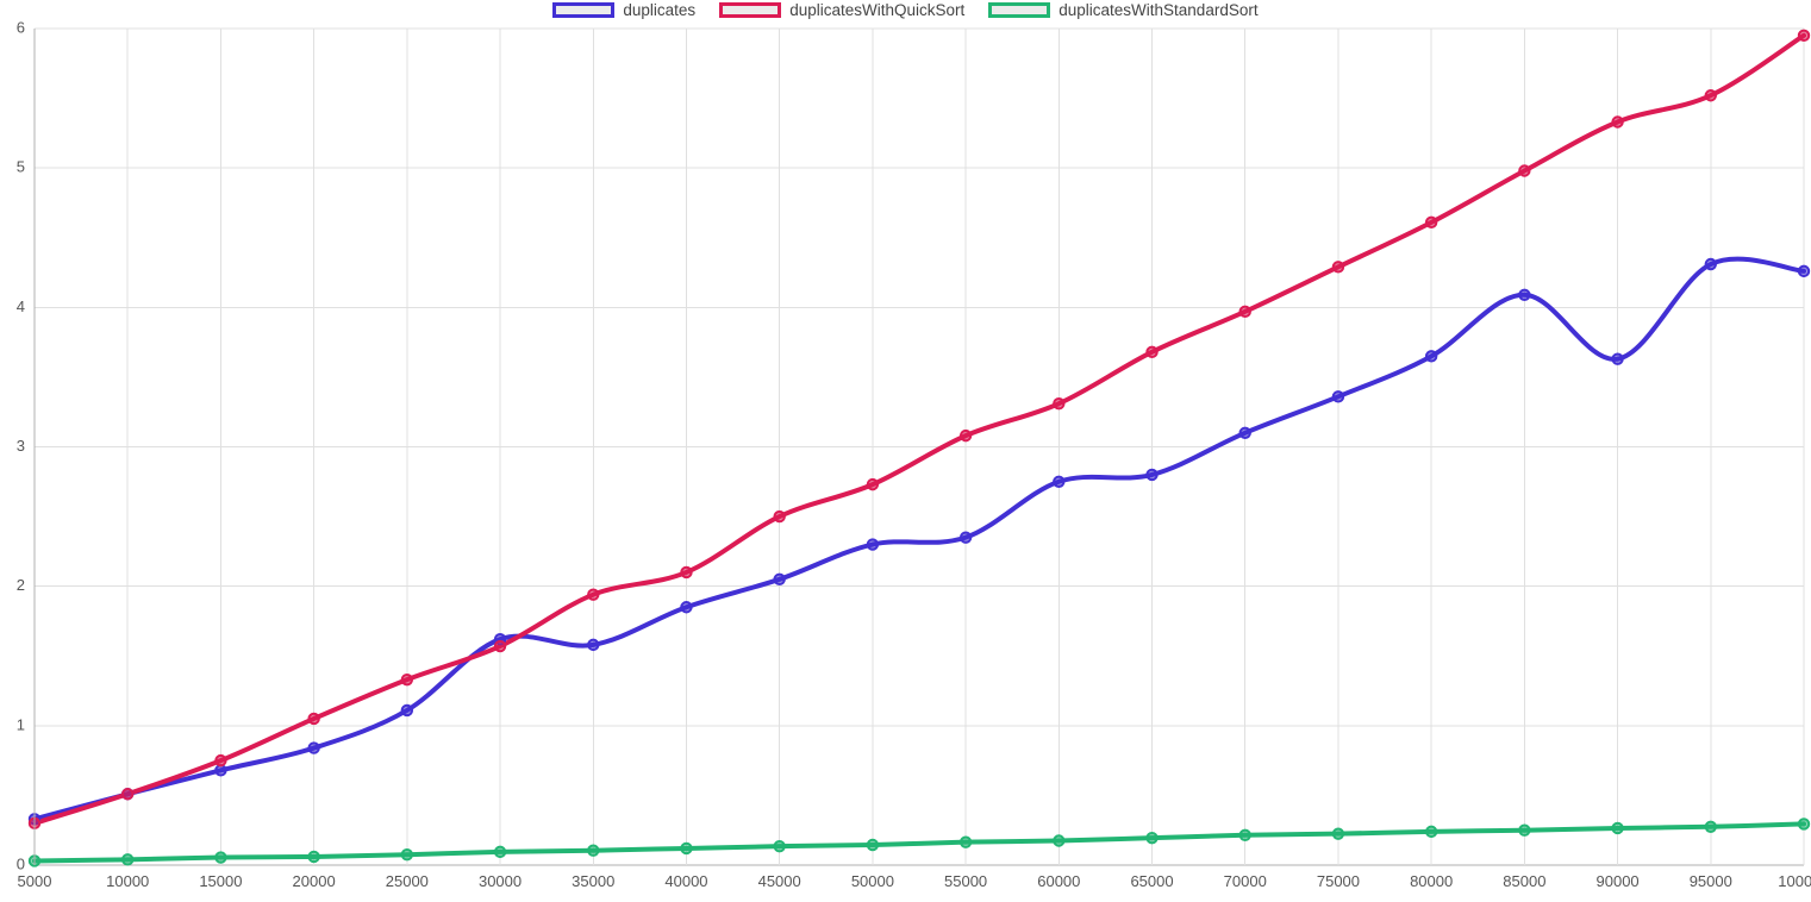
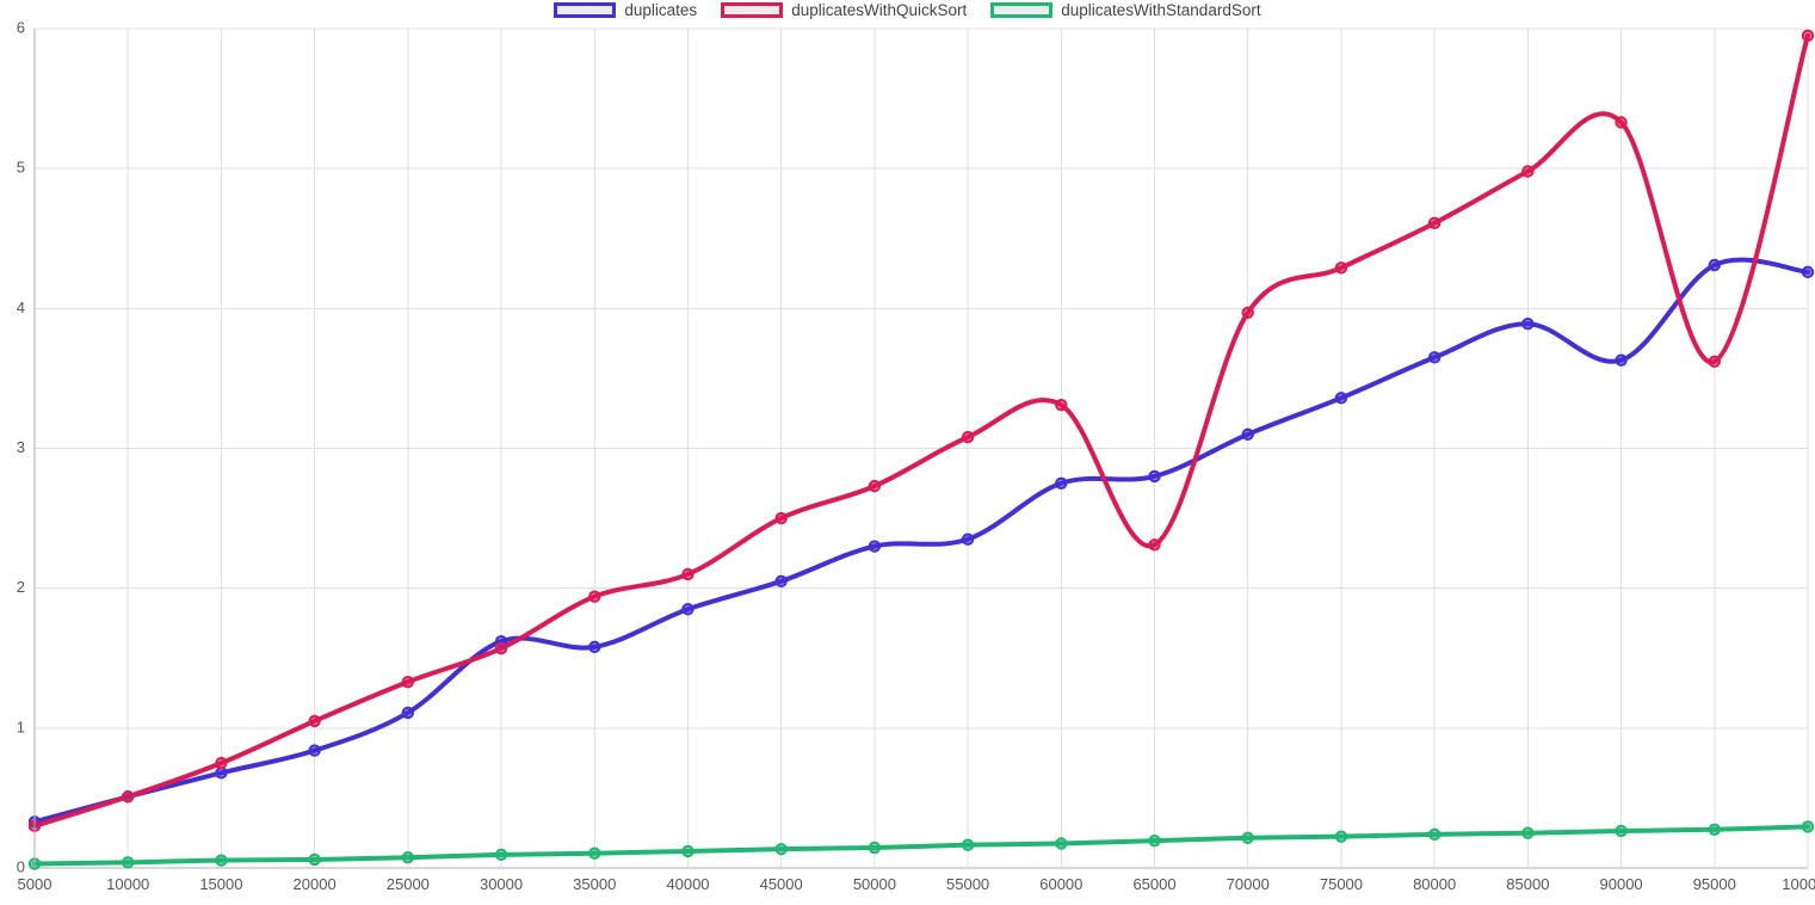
duplicatesWithQuickSort/65000: 3.68 -> 2.31
duplicates/85000: 4.09 -> 3.89
duplicatesWithQuickSort/95000: 5.52 -> 3.62
